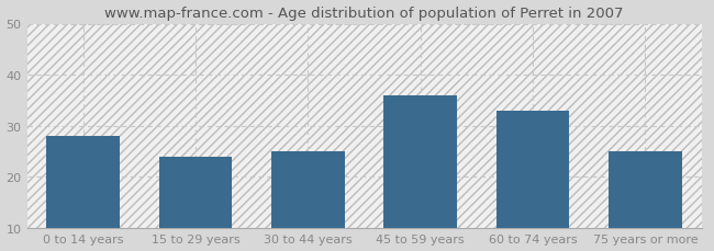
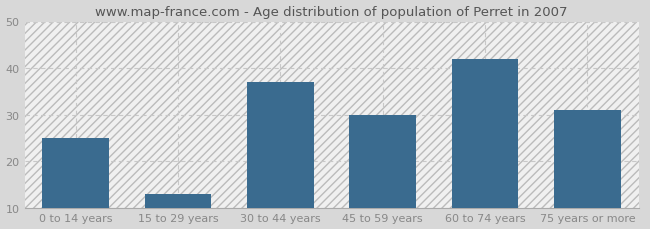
0 to 14 years: 28 -> 25
15 to 29 years: 24 -> 13
30 to 44 years: 25 -> 37
45 to 59 years: 36 -> 30
60 to 74 years: 33 -> 42
75 years or more: 25 -> 31
